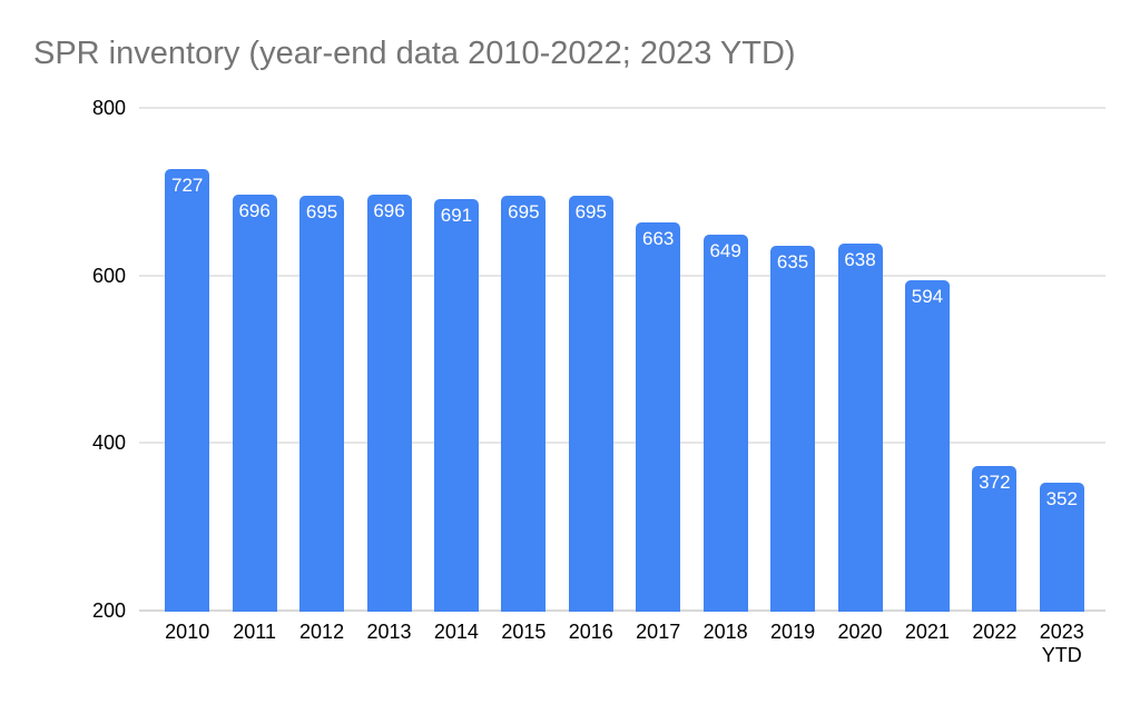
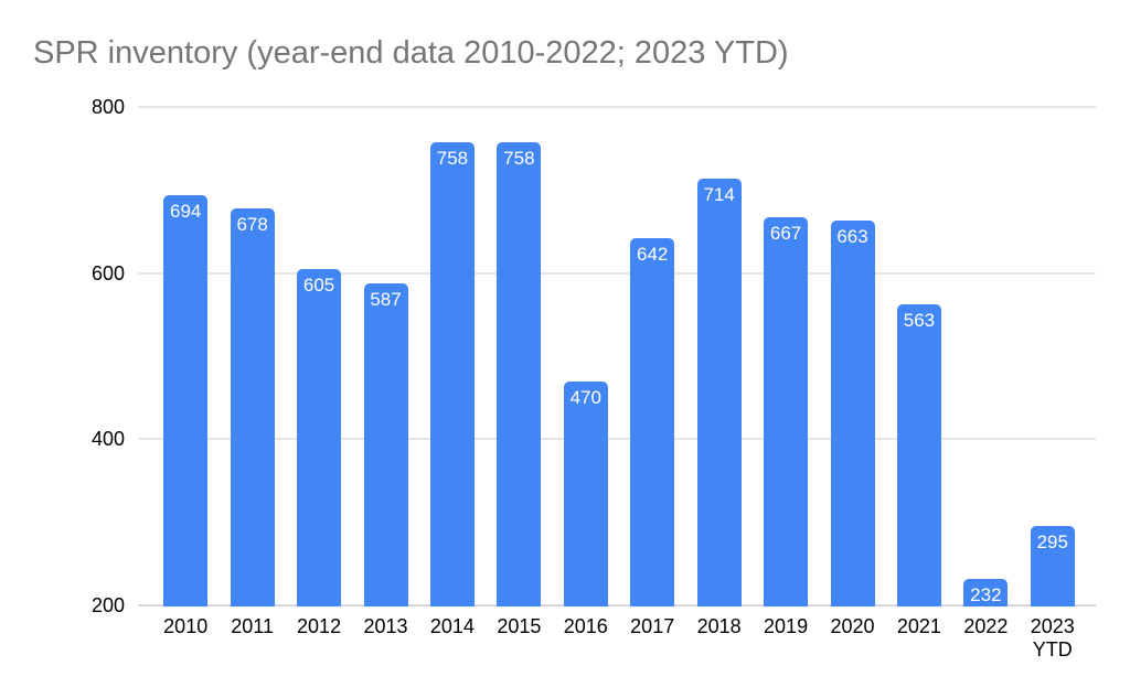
2010: 727 -> 694
2011: 696 -> 678
2012: 695 -> 605
2013: 696 -> 587
2014: 691 -> 758
2015: 695 -> 758
2016: 695 -> 470
2017: 663 -> 642
2018: 649 -> 714
2019: 635 -> 667
2020: 638 -> 663
2021: 594 -> 563
2022: 372 -> 232
2023 YTD: 352 -> 295
